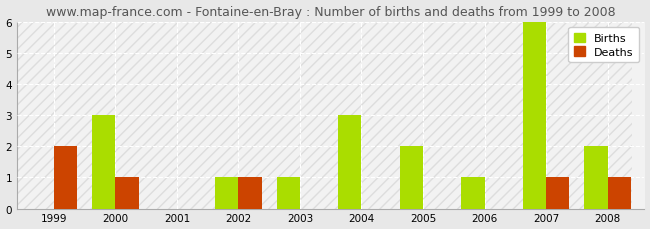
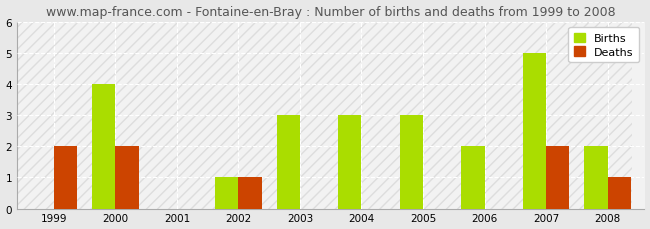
Births/2000: 3 -> 4
Deaths/2000: 1 -> 2
Births/2003: 1 -> 3
Births/2005: 2 -> 3
Births/2006: 1 -> 2
Births/2007: 6 -> 5
Deaths/2007: 1 -> 2
